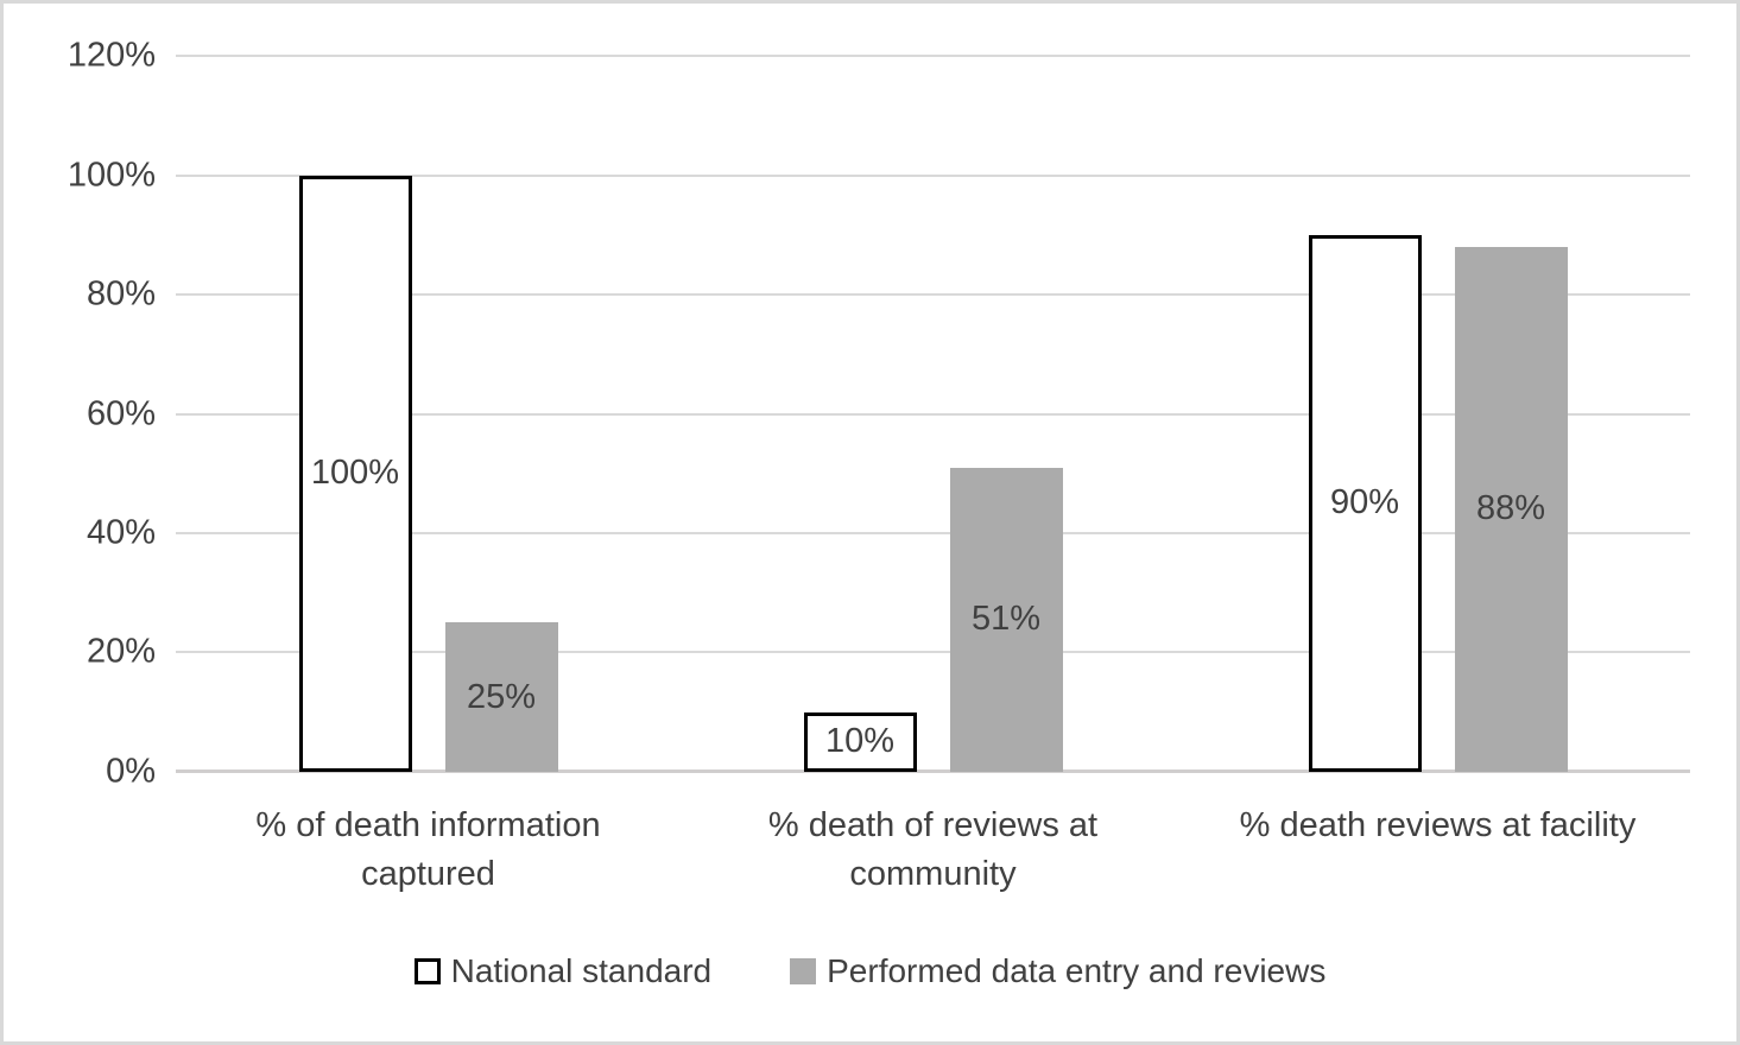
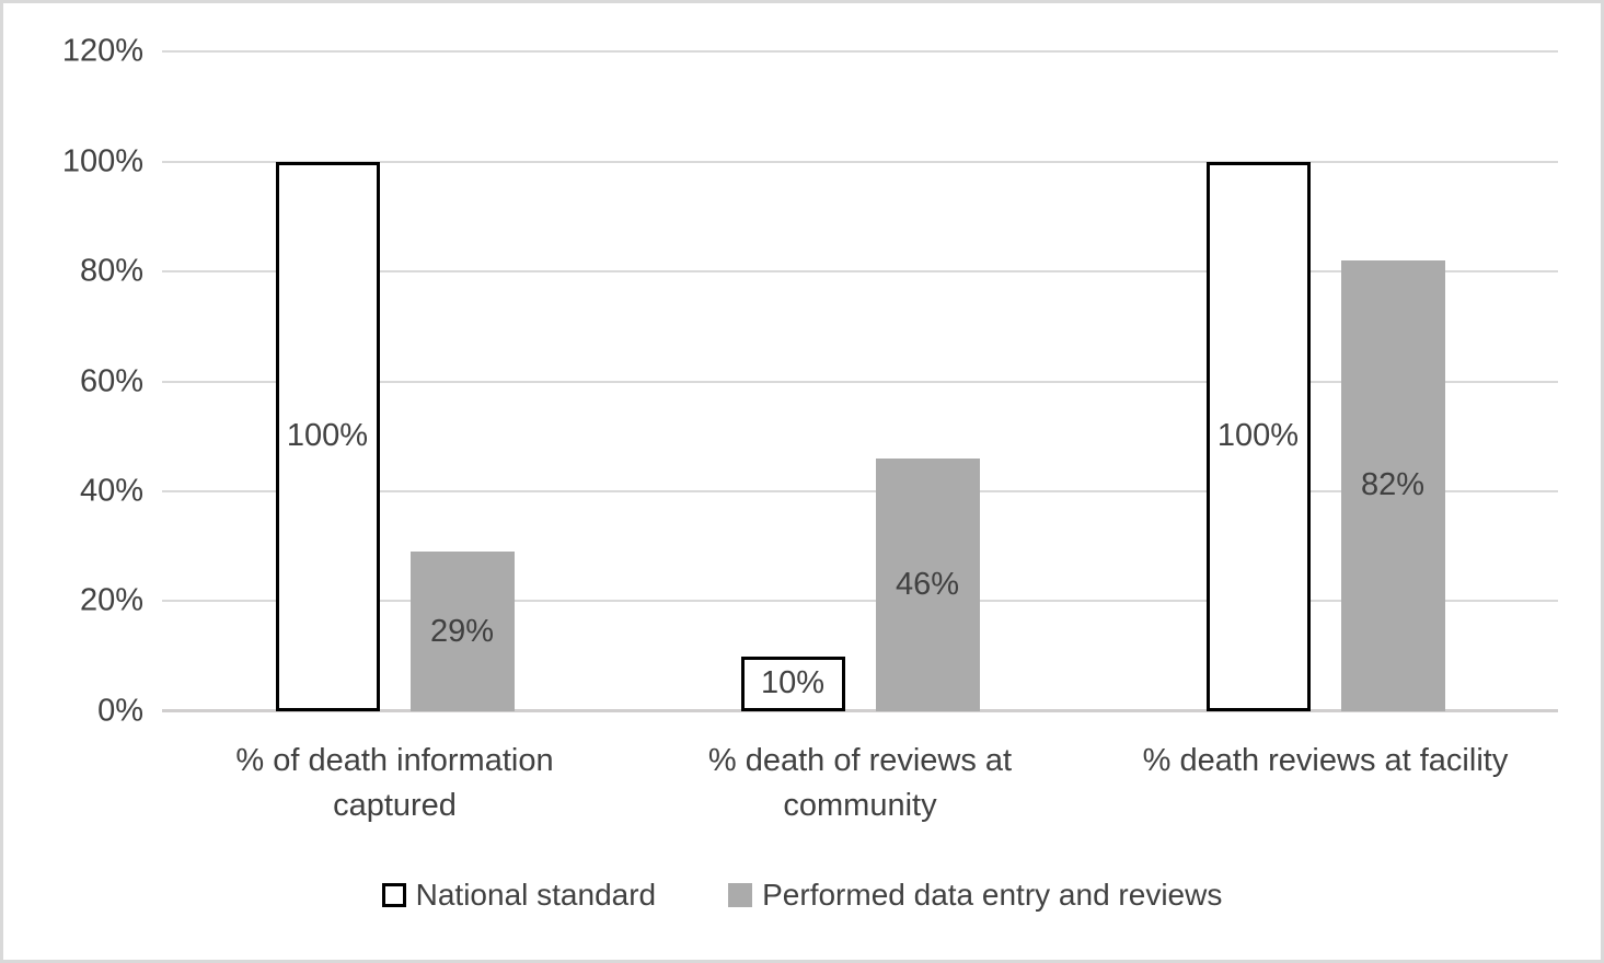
Performed data entry and reviews/% of death information captured: 25% -> 29%
Performed data entry and reviews/% death of reviews at community: 51% -> 46%
National standard/% death reviews at facility: 90% -> 100%
Performed data entry and reviews/% death reviews at facility: 88% -> 82%
